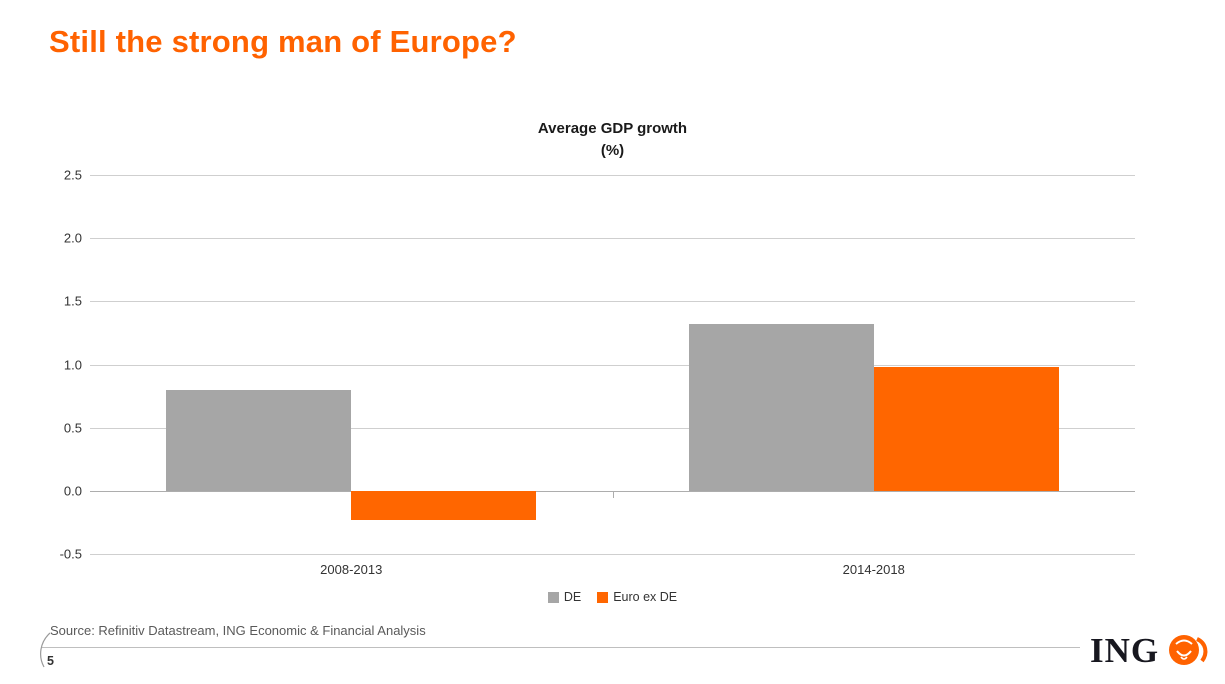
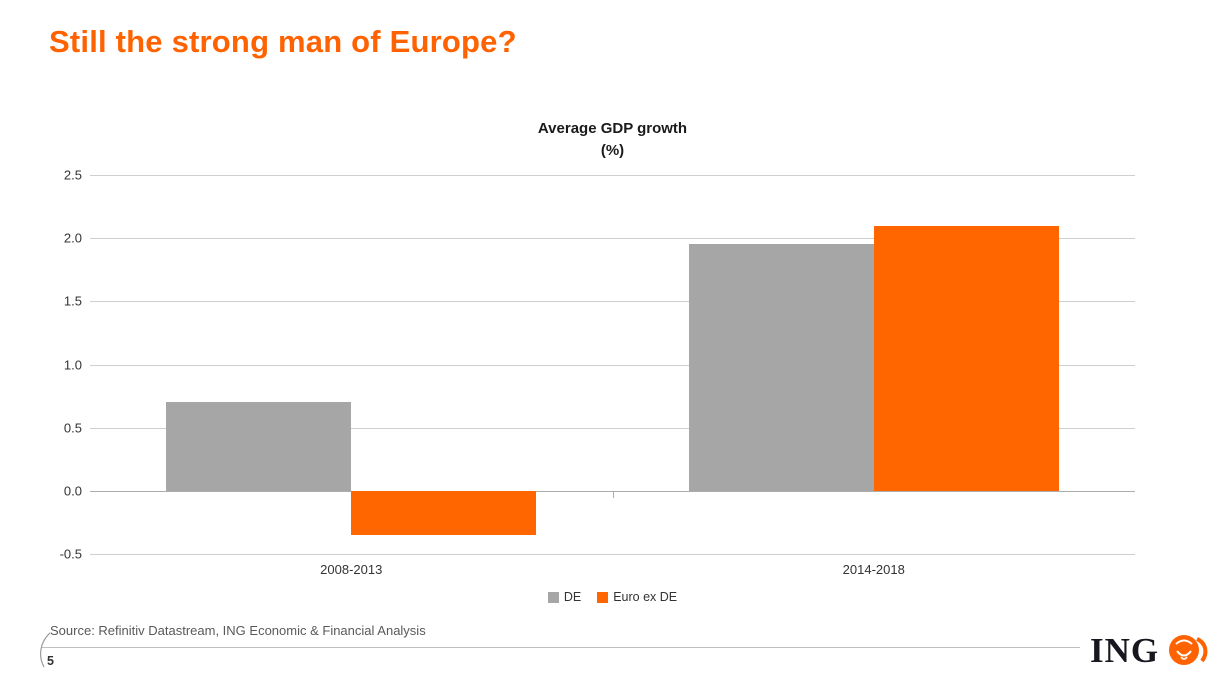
DE/2008-2013: 0.80 -> 0.70
Euro ex DE/2008-2013: -0.23 -> -0.35
DE/2014-2018: 1.32 -> 1.95
Euro ex DE/2014-2018: 0.98 -> 2.10
